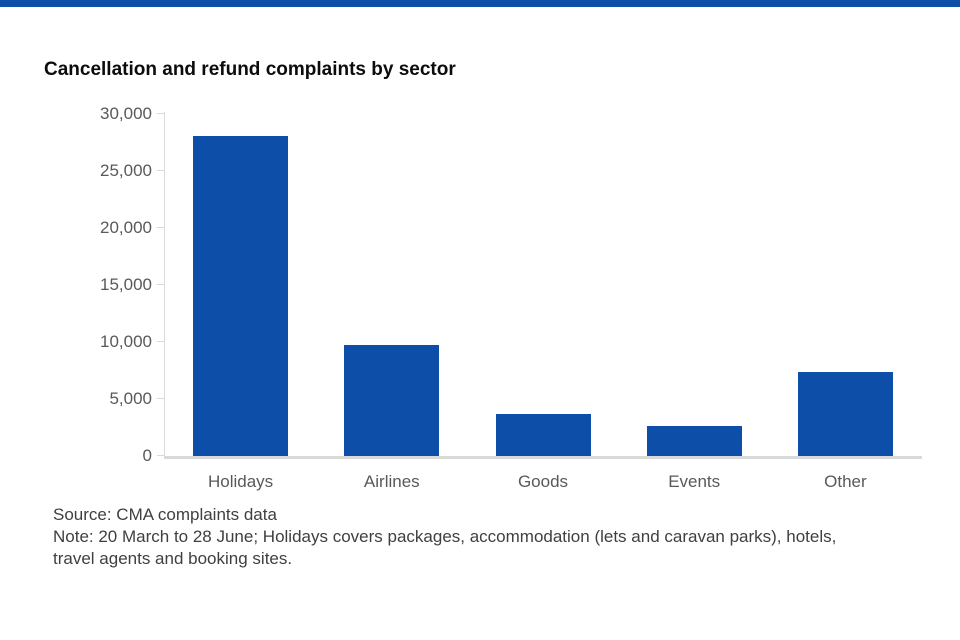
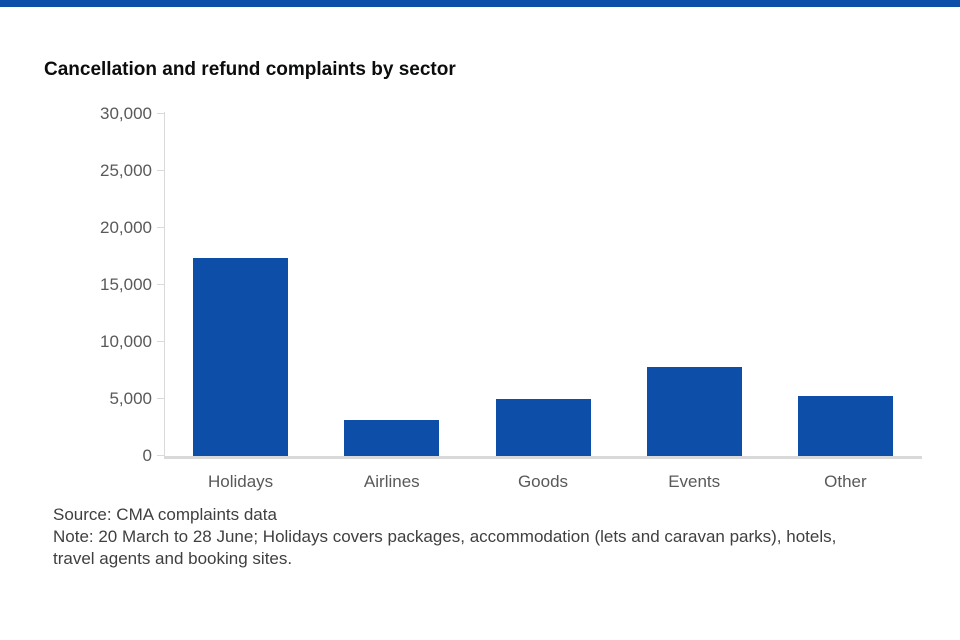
Holidays: 28100 -> 17400
Airlines: 9700 -> 3200
Goods: 3700 -> 5000
Events: 2600 -> 7800
Other: 7400 -> 5300
